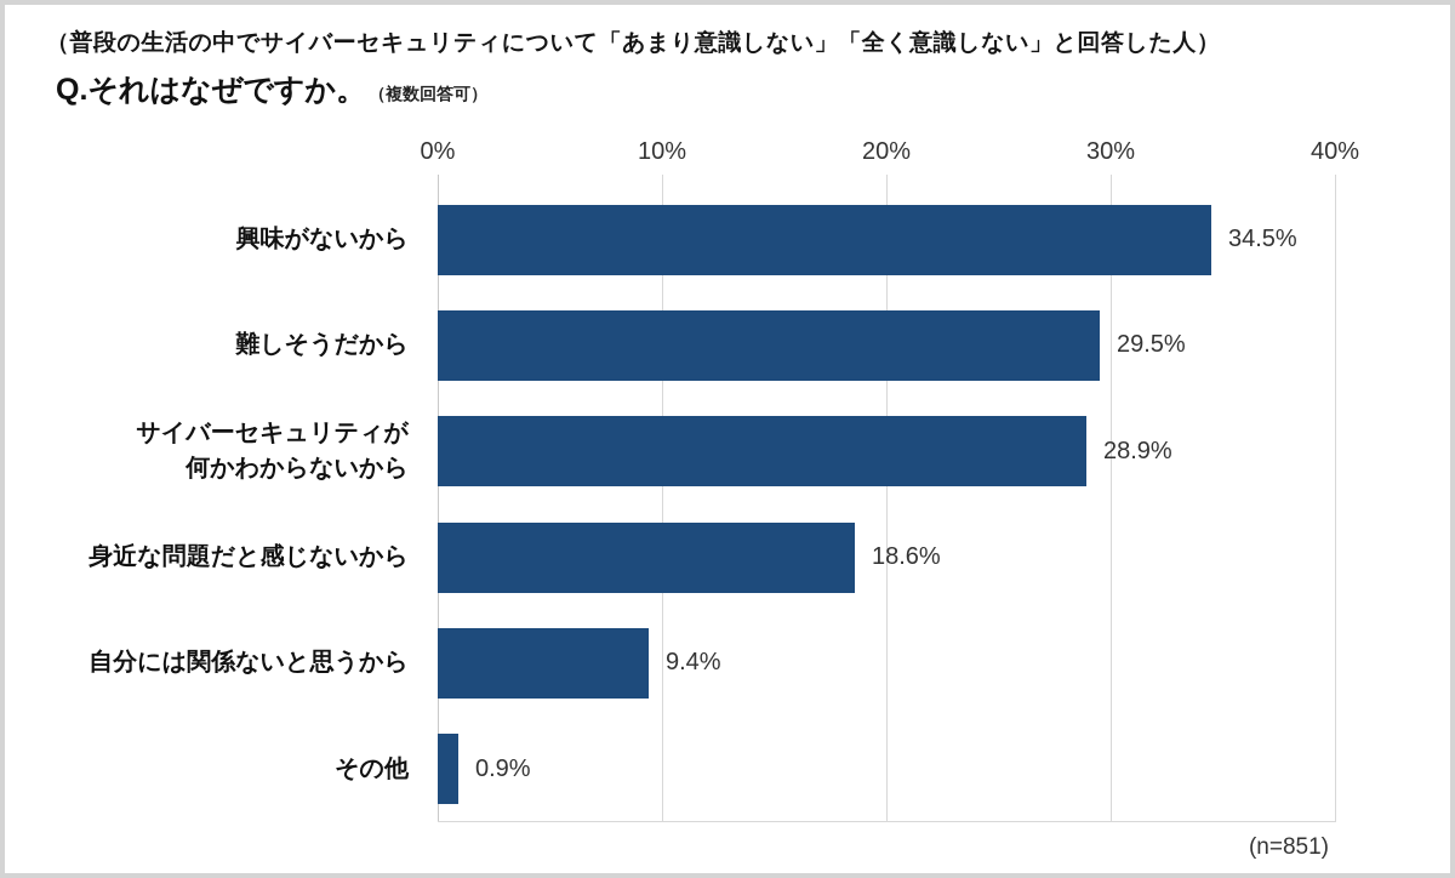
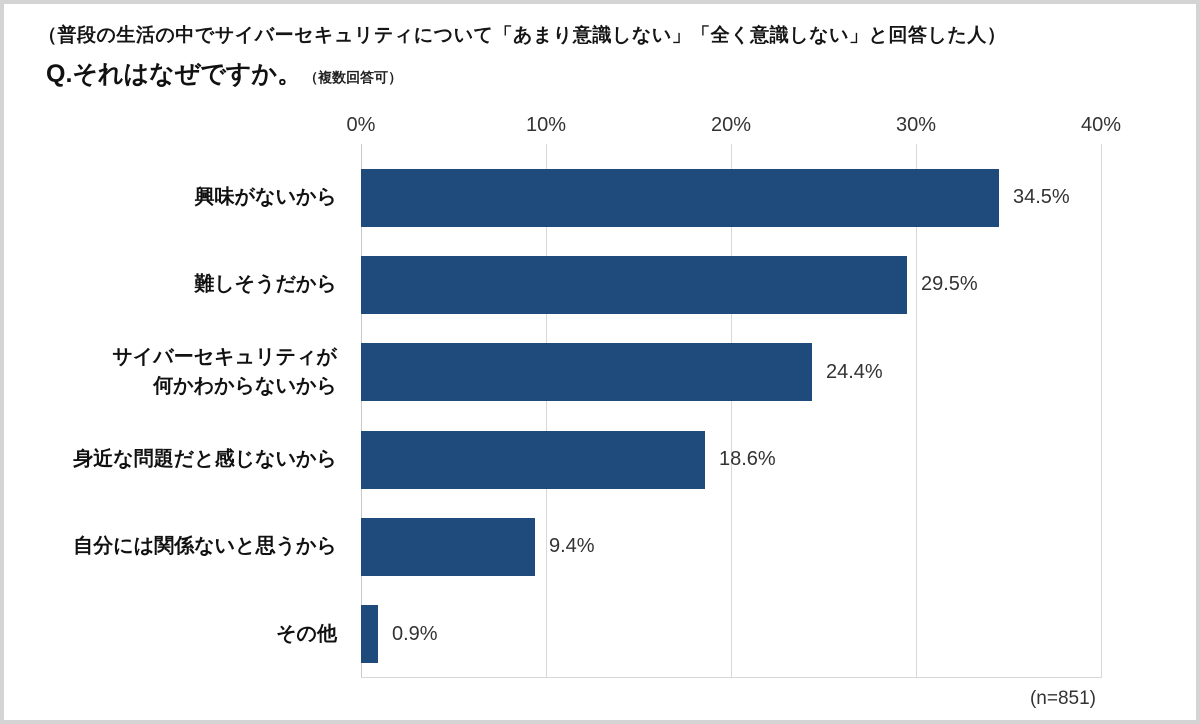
サイバーセキュリティが 何かわからないから: 28.9% -> 24.4%
